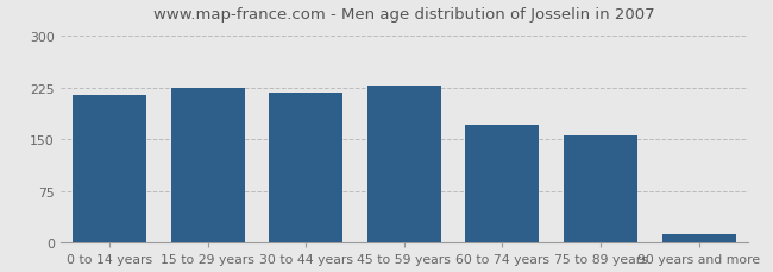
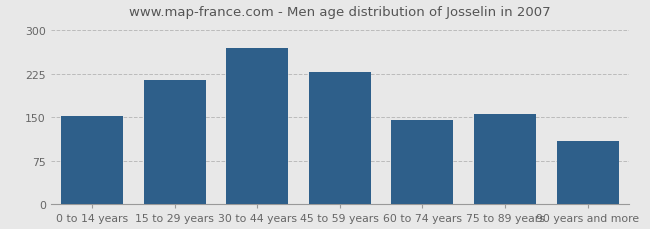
0 to 14 years: 215 -> 152
15 to 29 years: 225 -> 214
30 to 44 years: 218 -> 270
60 to 74 years: 172 -> 146
90 years and more: 13 -> 110
